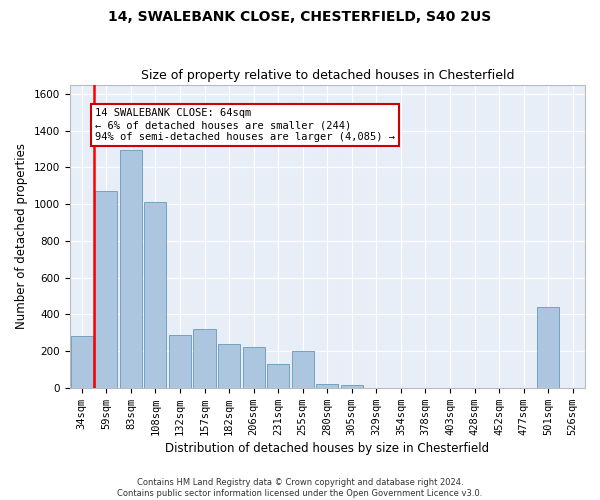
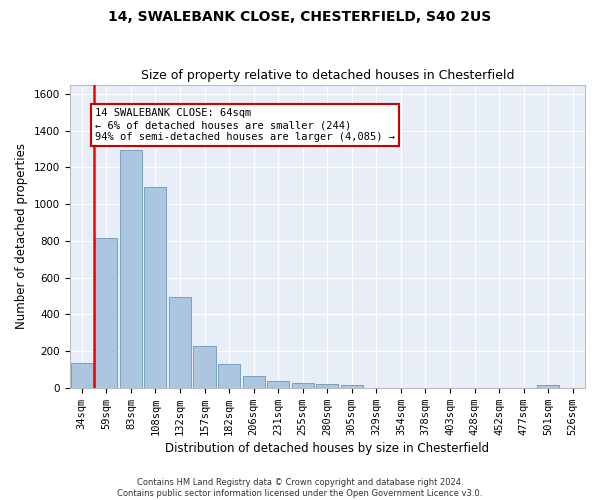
34sqm: 280 -> 140
59sqm: 1070 -> 820
108sqm: 1010 -> 1100
132sqm: 290 -> 500
157sqm: 320 -> 230
182sqm: 240 -> 130
206sqm: 220 -> 60
231sqm: 130 -> 40
255sqm: 200 -> 30
501sqm: 440 -> 20
